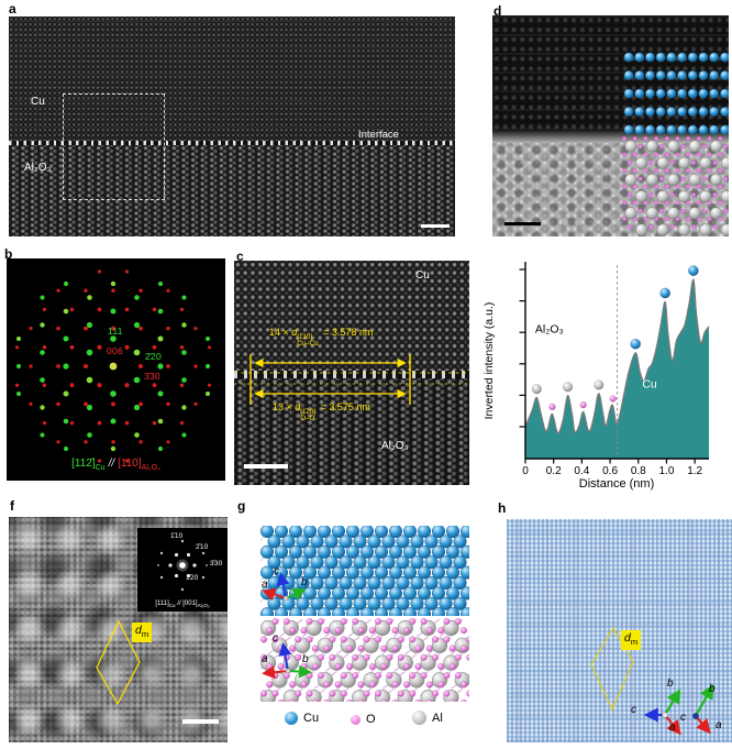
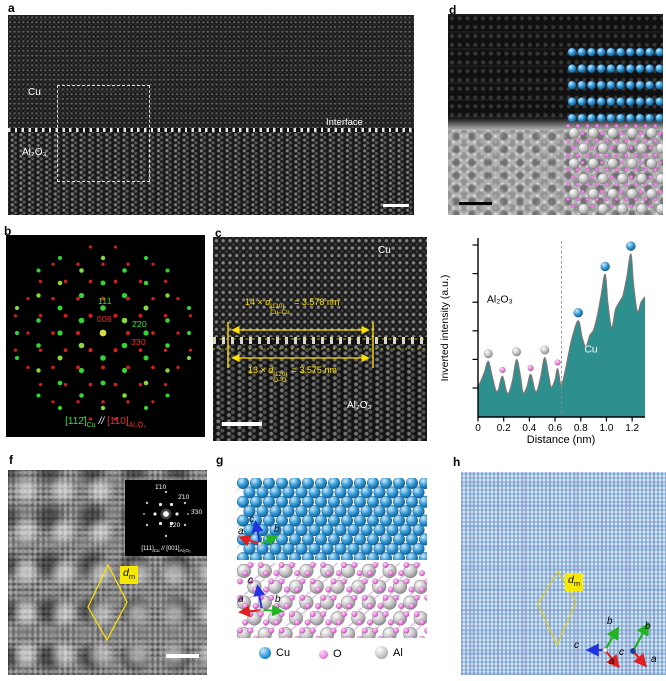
0.6: 0.24 -> 0.20
